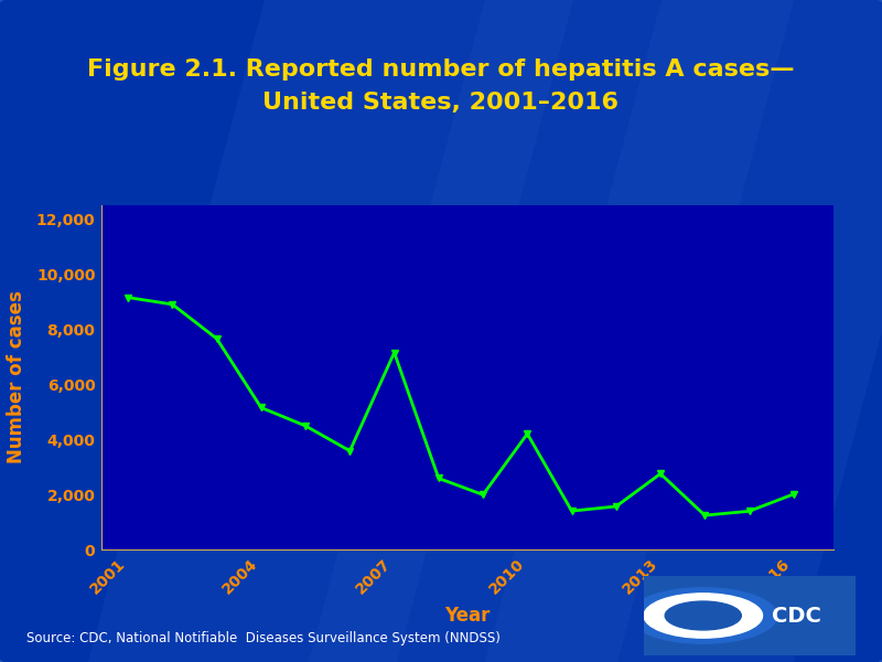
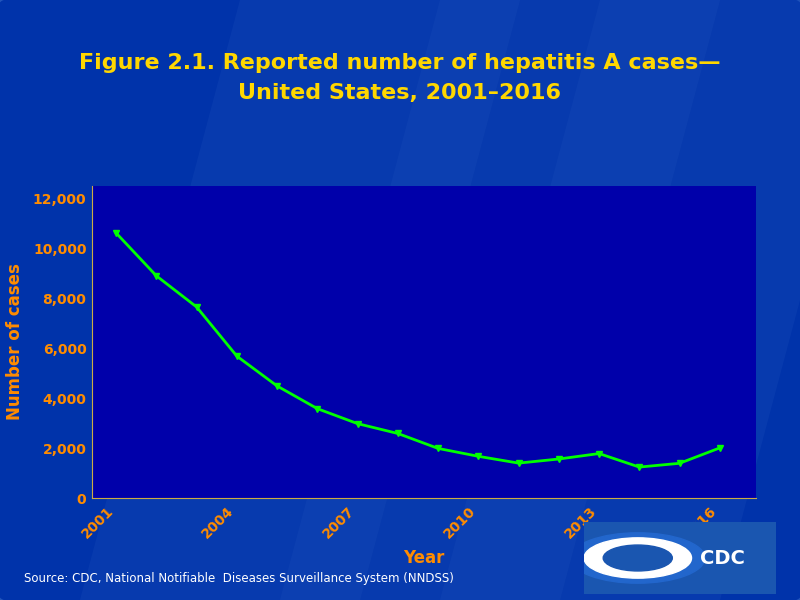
2001: 9,150 -> 10,620
2004: 5,150 -> 5,680
2007: 7,150 -> 2,980
2010: 4,200 -> 1,670
2013: 2,750 -> 1,780
